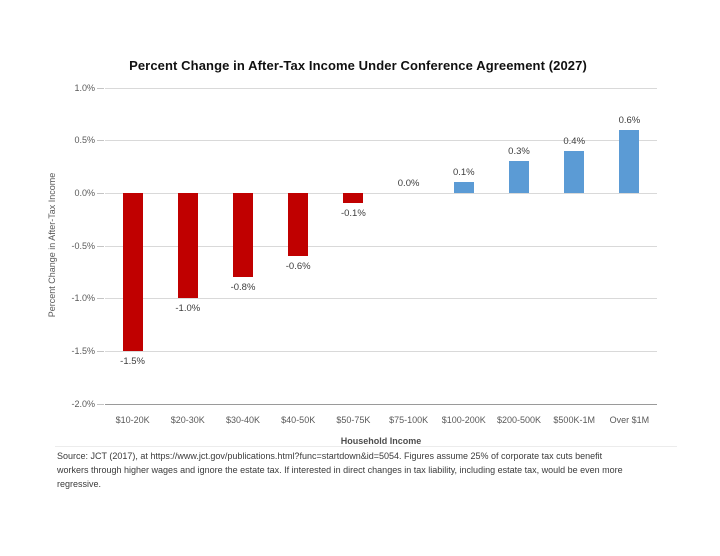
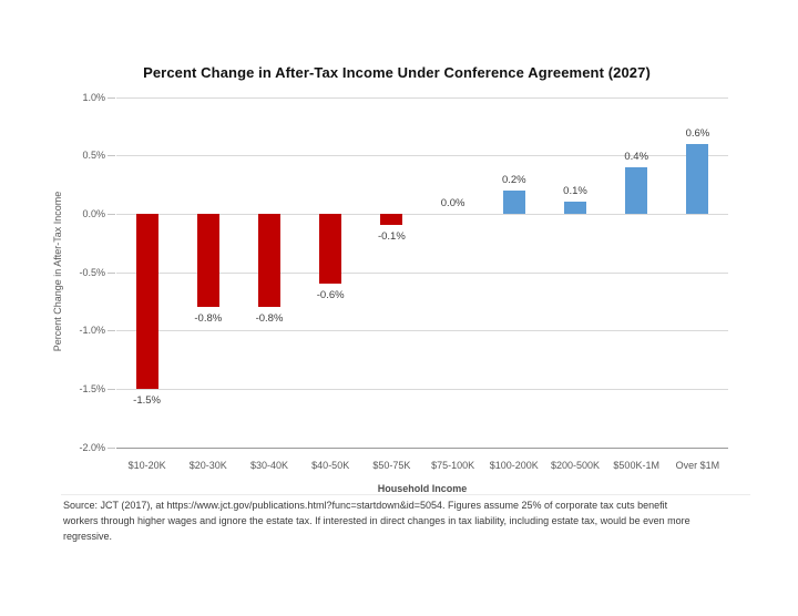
$20-30K: -1.0% -> -0.8%
$100-200K: 0.1% -> 0.2%
$200-500K: 0.3% -> 0.1%
